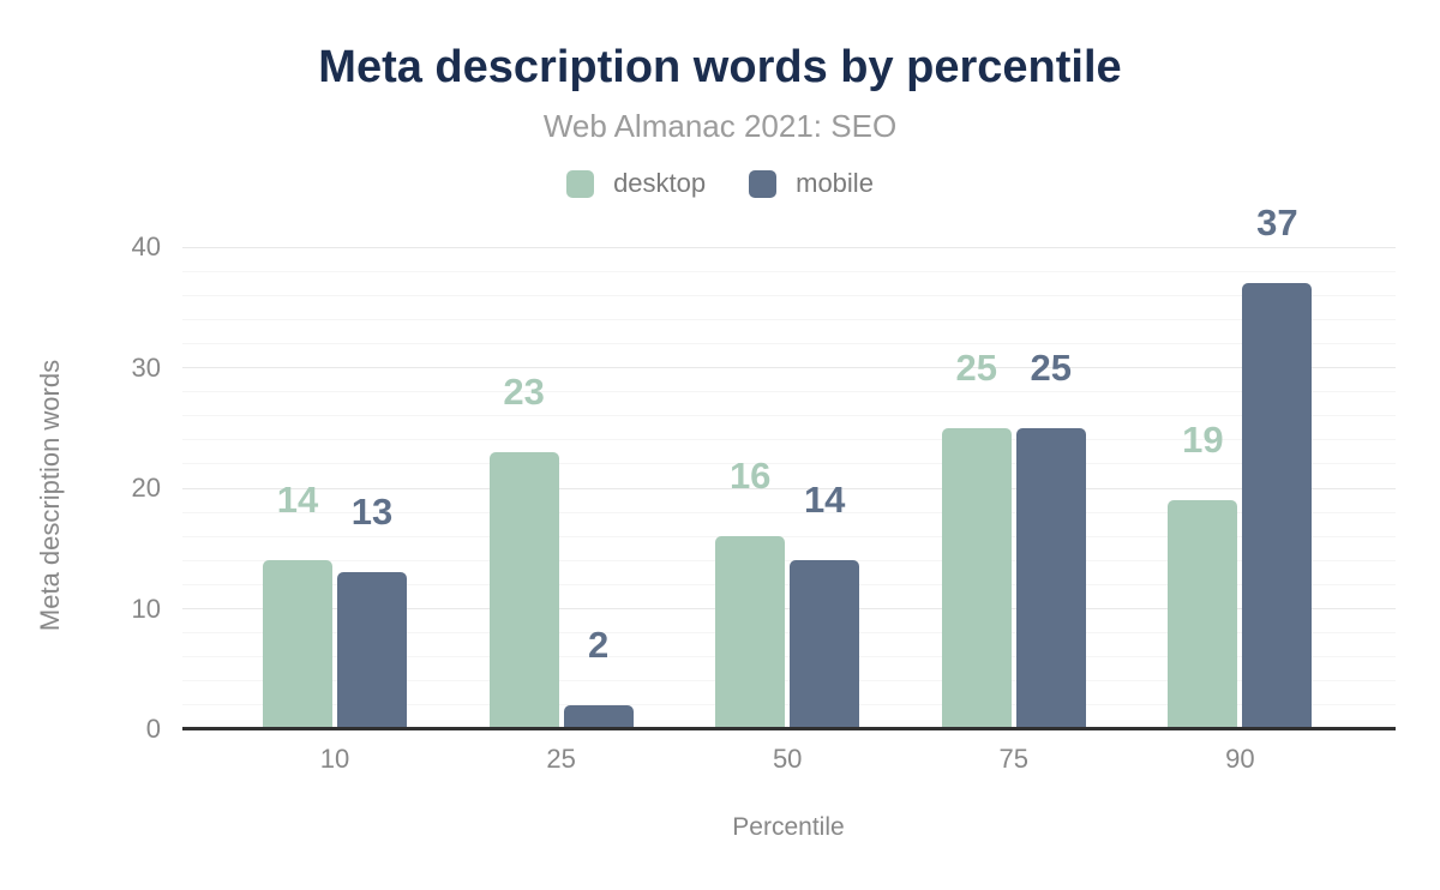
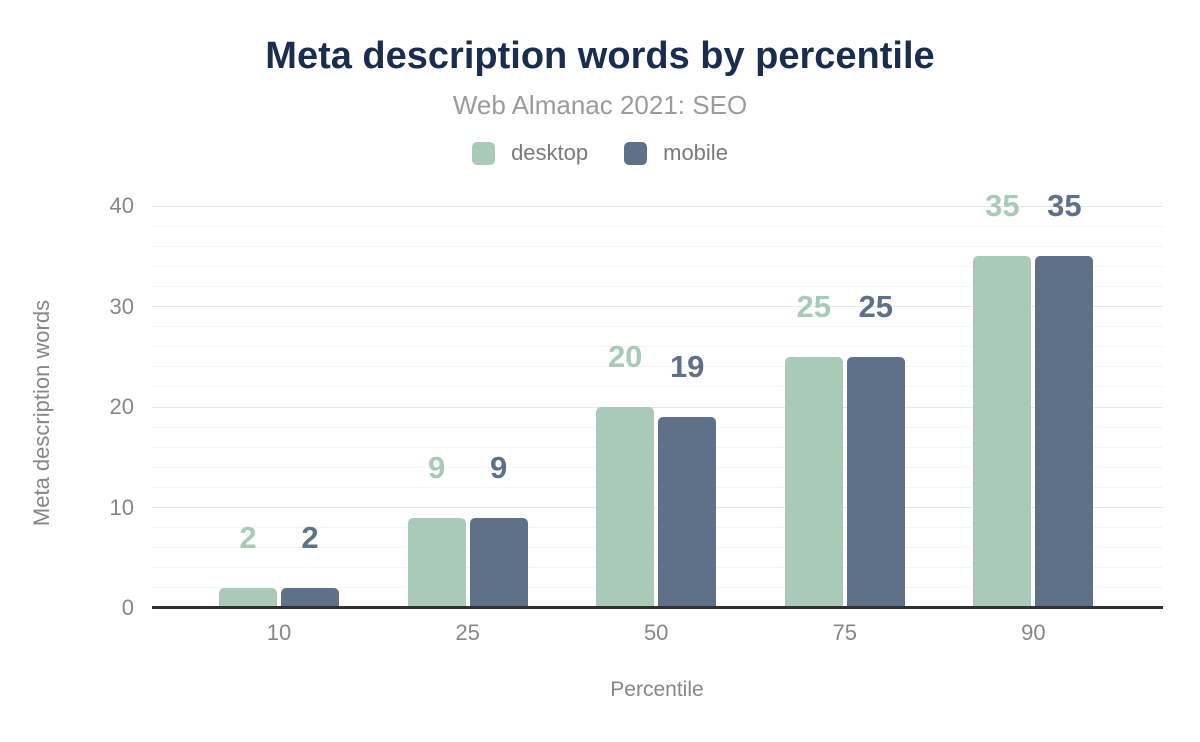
desktop/10: 14 -> 2
mobile/10: 13 -> 2
desktop/25: 23 -> 9
mobile/25: 2 -> 9
desktop/50: 16 -> 20
mobile/50: 14 -> 19
desktop/90: 19 -> 35
mobile/90: 37 -> 35
